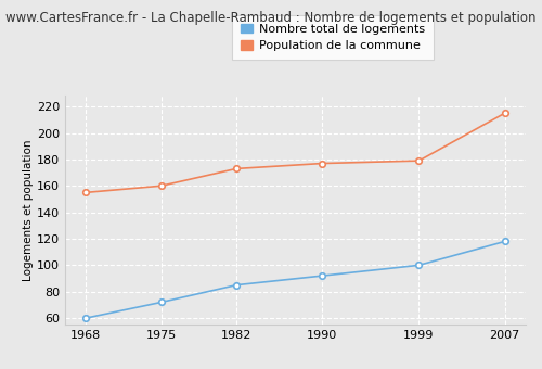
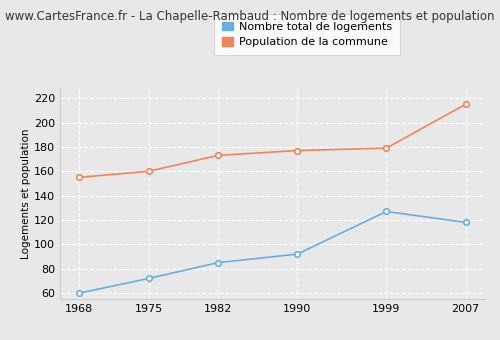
Nombre total de logements/1999: 100 -> 127
